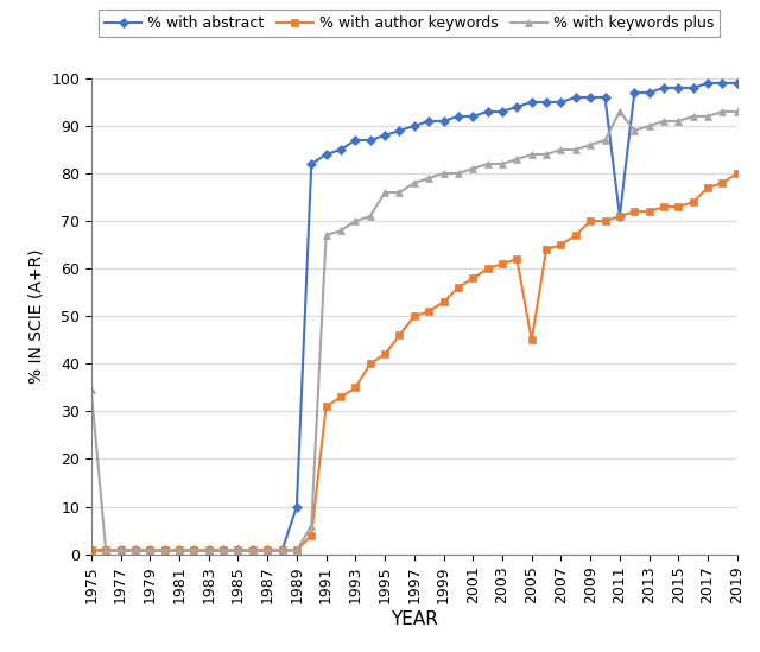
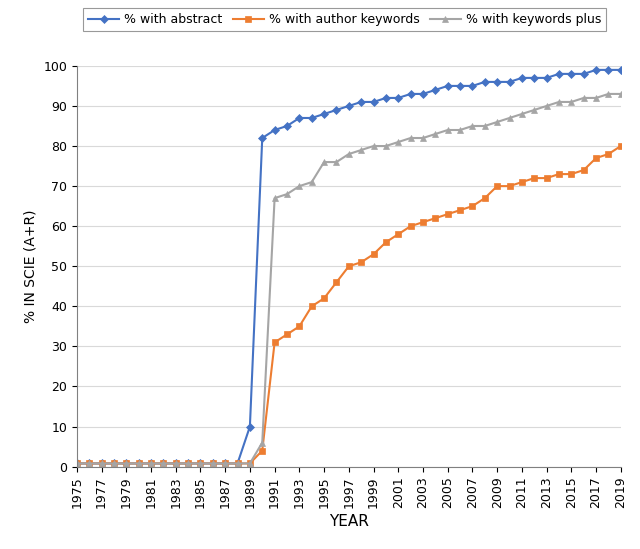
% with keywords plus/1975: 34.5 -> 0.8
% with author keywords/2005: 45.0 -> 63.0
% with abstract/2011: 71.0 -> 97.0
% with keywords plus/2011: 93.0 -> 88.0
